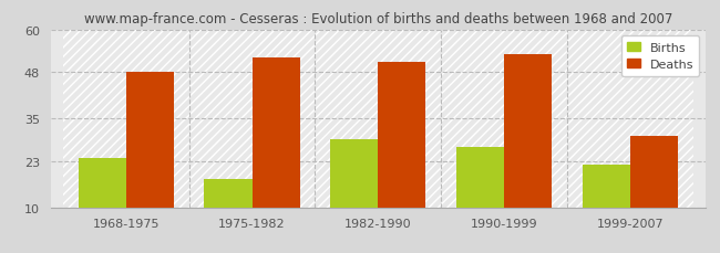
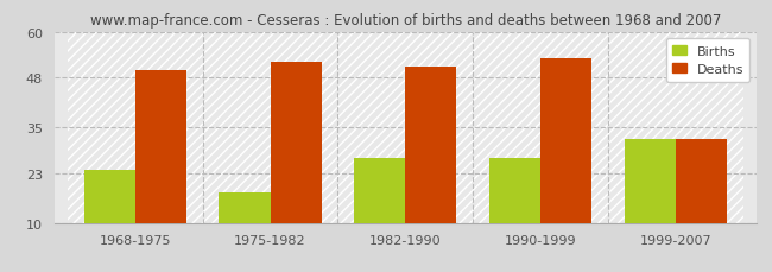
Deaths/1968-1975: 48 -> 50
Births/1982-1990: 29 -> 27
Births/1999-2007: 22 -> 32
Deaths/1999-2007: 30 -> 32
